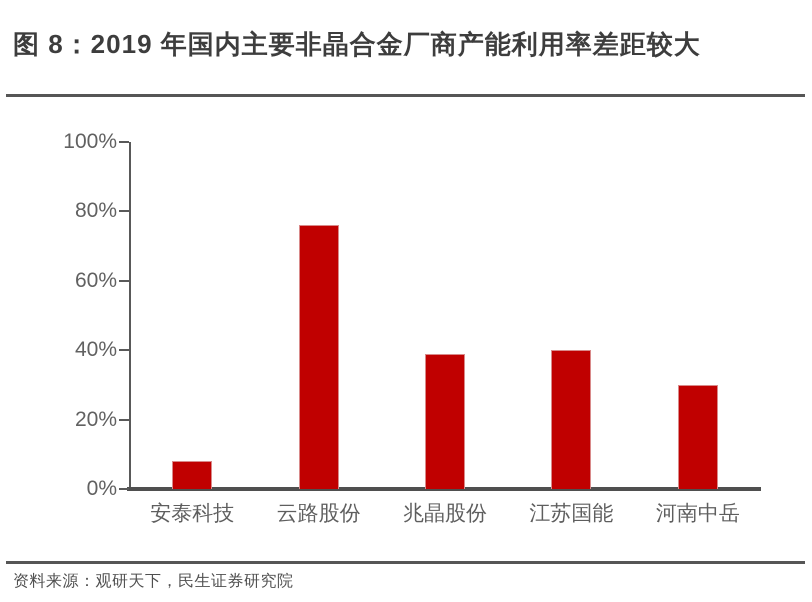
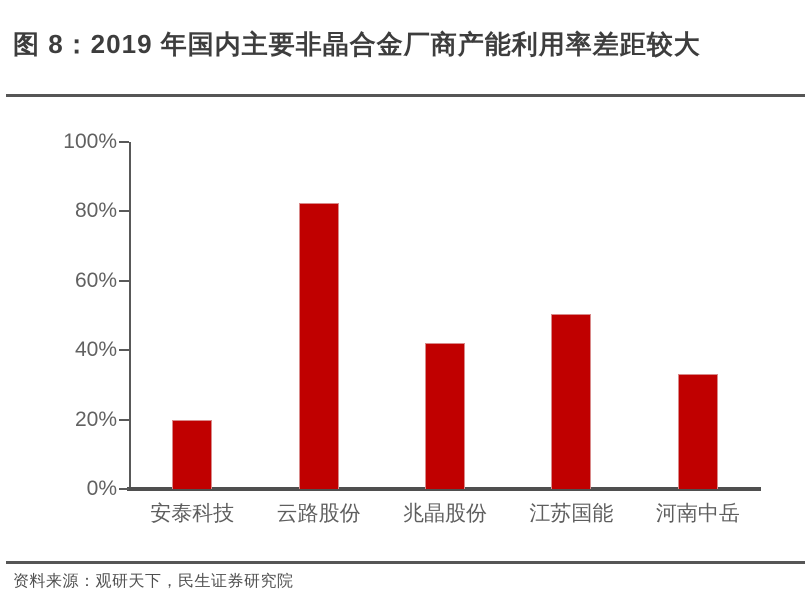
安泰科技: 8% -> 20%
云路股份: 76% -> 82%
兆晶股份: 39% -> 42%
江苏国能: 40% -> 50%
河南中岳: 30% -> 33%
